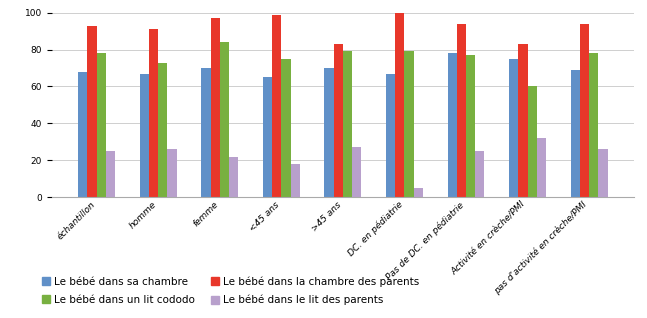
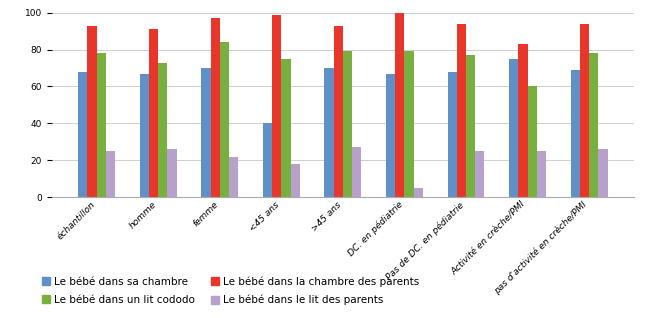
Le bébé dans sa chambre/<45 ans: 65 -> 40
Le bébé dans la chambre des parents/>45 ans: 83 -> 93
Le bébé dans sa chambre/Pas de DC. en pédiatrie: 78 -> 68
Le bébé dans le lit des parents/Activité en crèche/PMI: 32 -> 25
